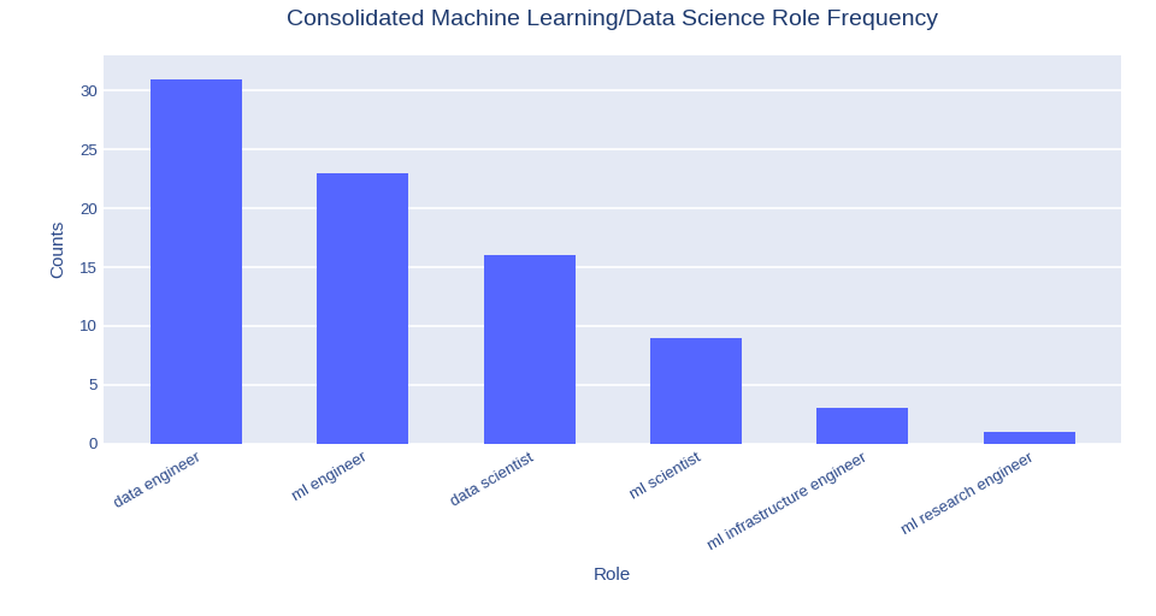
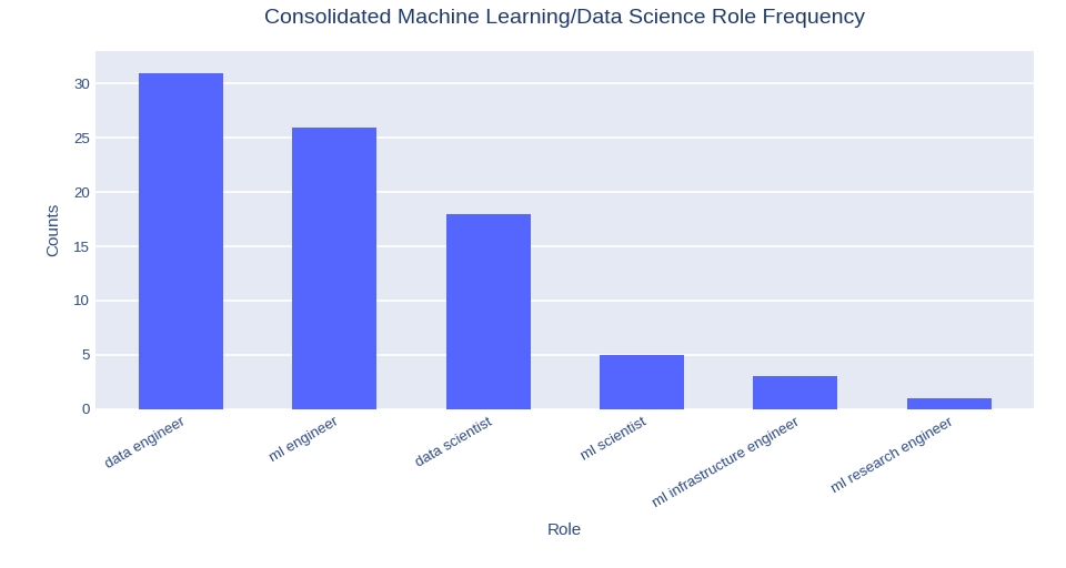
ml engineer: 23 -> 26
data scientist: 16 -> 18
ml scientist: 9 -> 5
